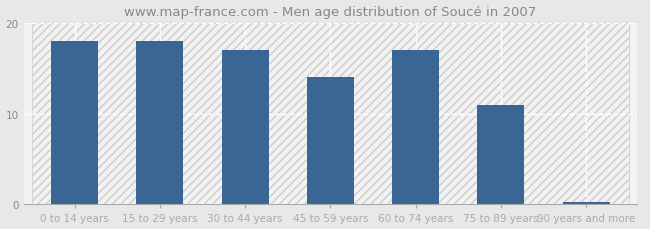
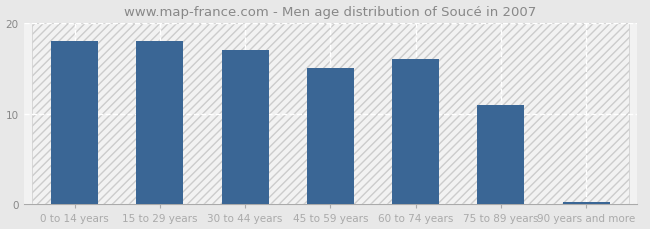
45 to 59 years: 14.0 -> 15.0
60 to 74 years: 17.0 -> 16.0
